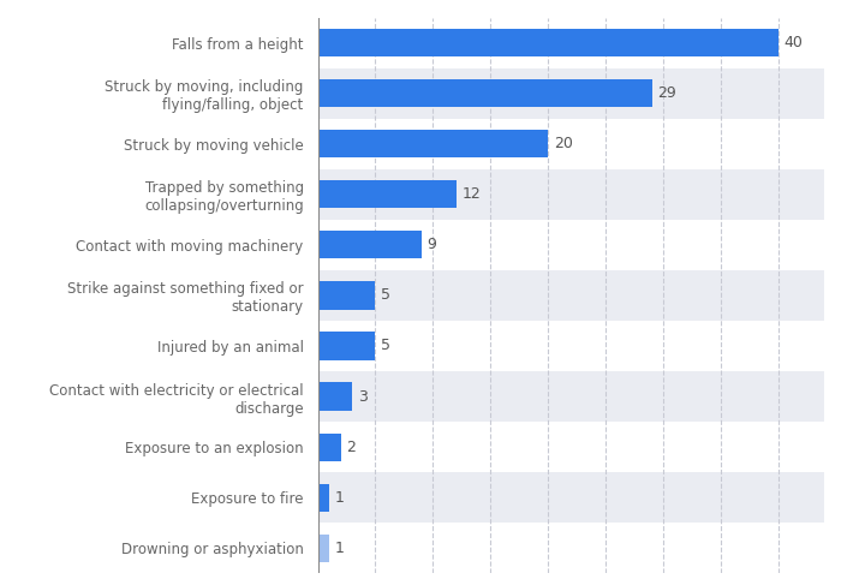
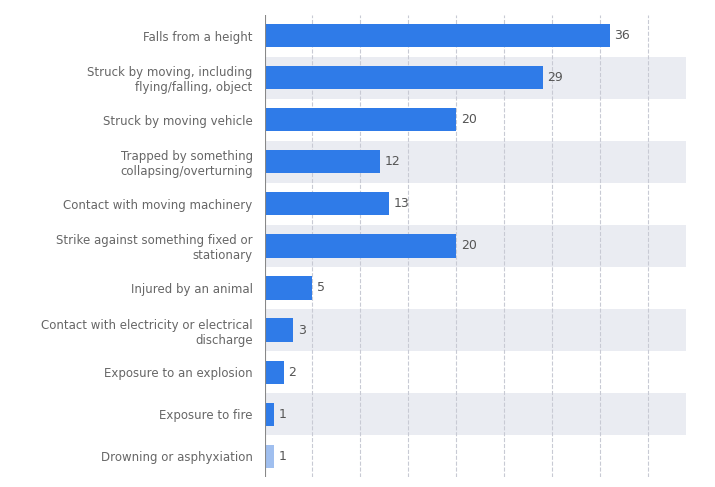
Falls from a height: 40 -> 36
Contact with moving machinery: 9 -> 13
Strike against something fixed or stationary: 5 -> 20
